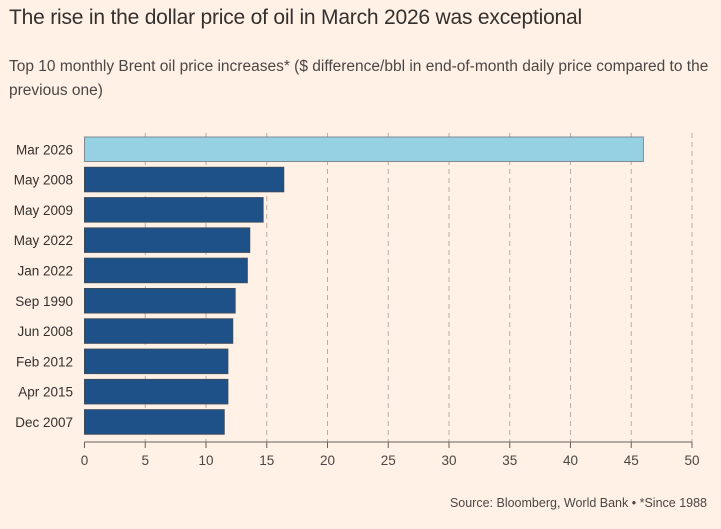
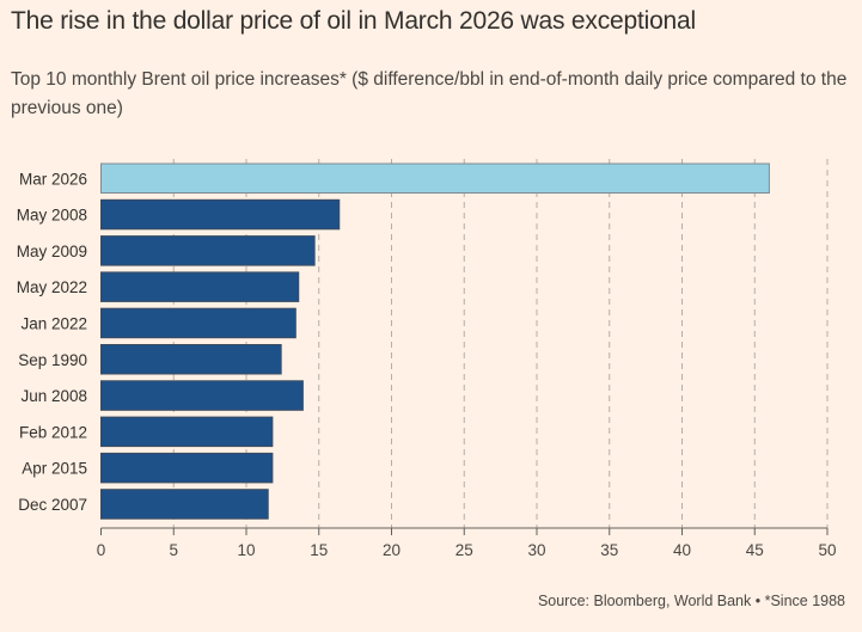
Jun 2008: 12.2 -> 13.9
